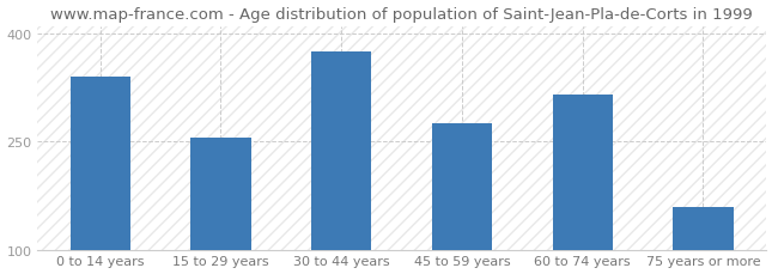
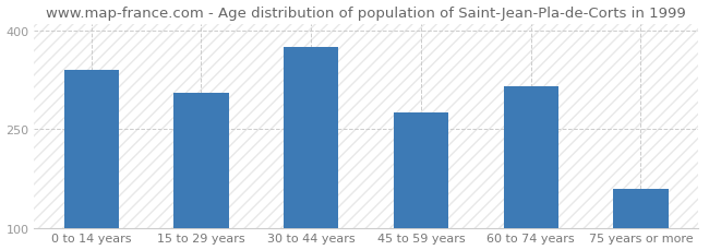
15 to 29 years: 256 -> 305
